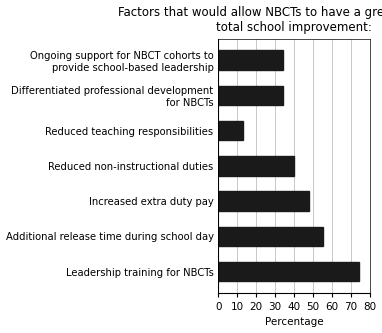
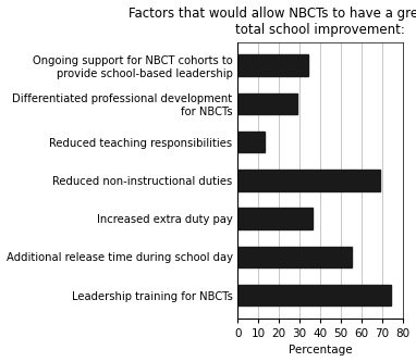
Differentiated professional development for NBCTs: 34 -> 29
Reduced non-instructional duties: 40 -> 69
Increased extra duty pay: 48 -> 36
